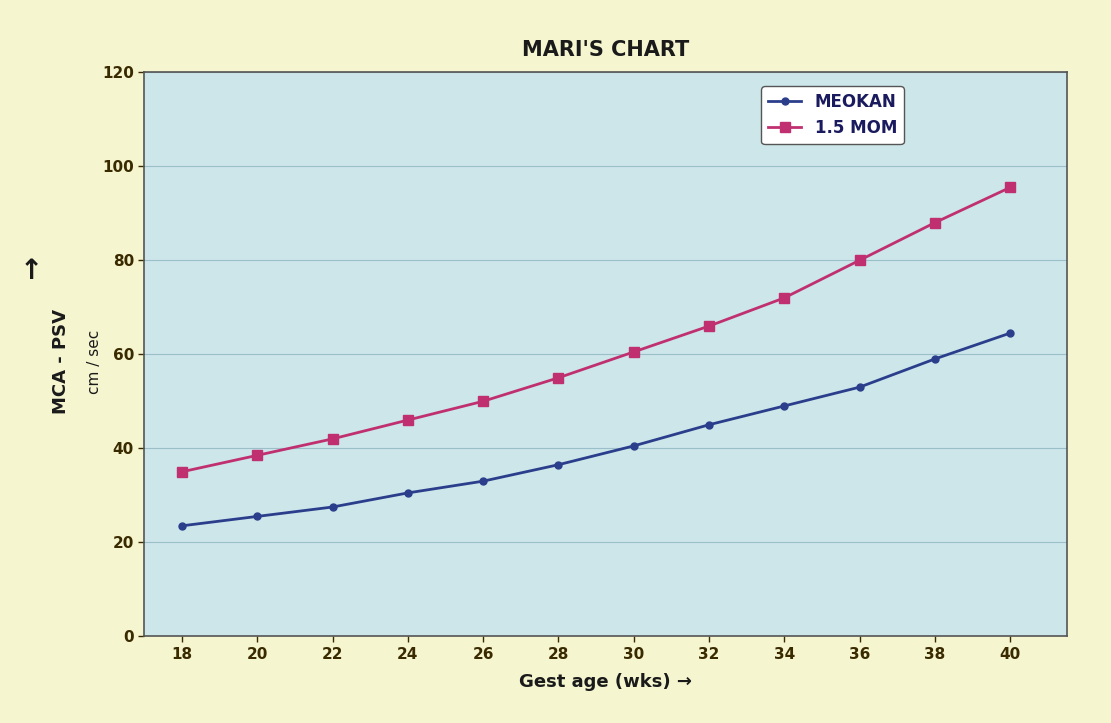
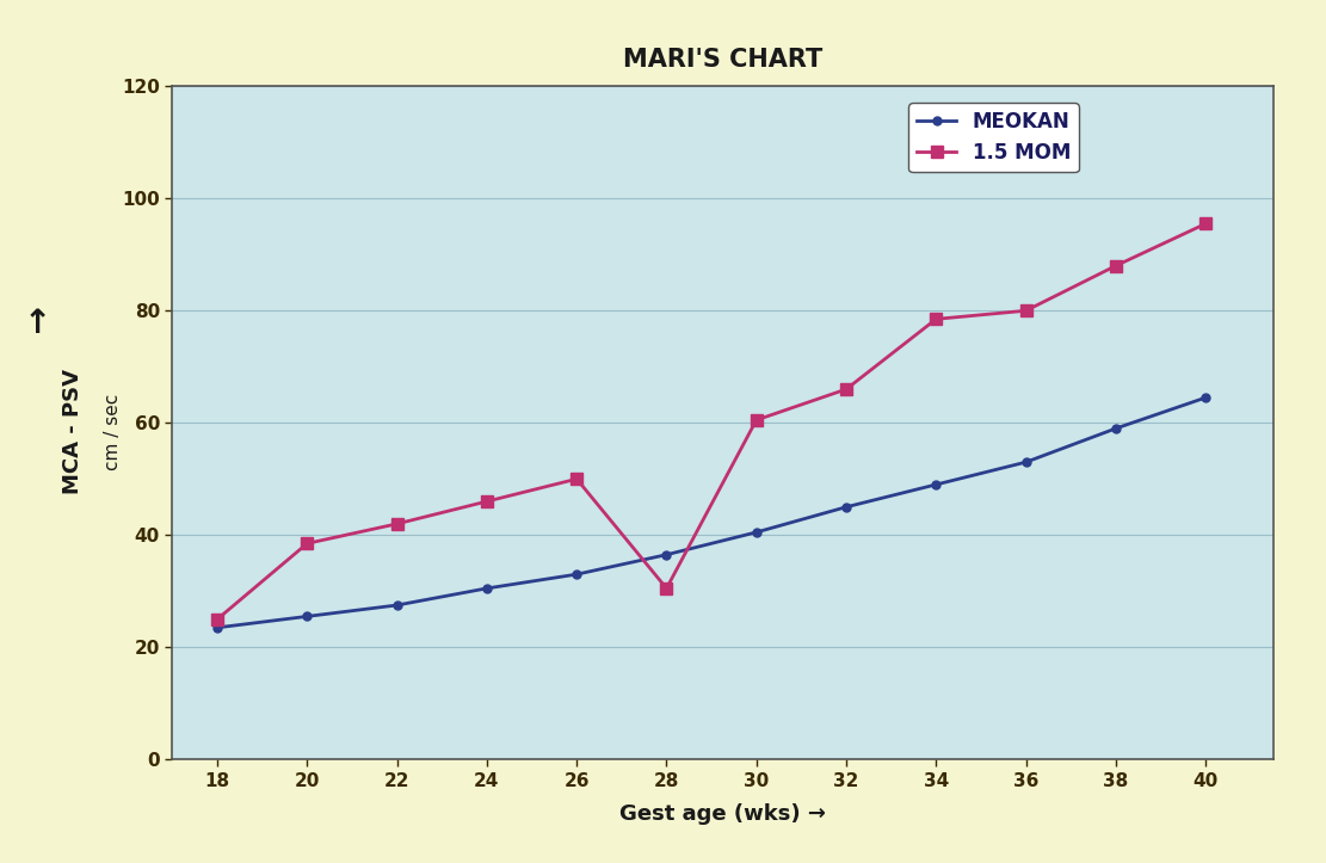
1.5 MOM/18: 35.0 -> 25.0
1.5 MOM/28: 55.0 -> 30.5
1.5 MOM/34: 72.0 -> 78.5
